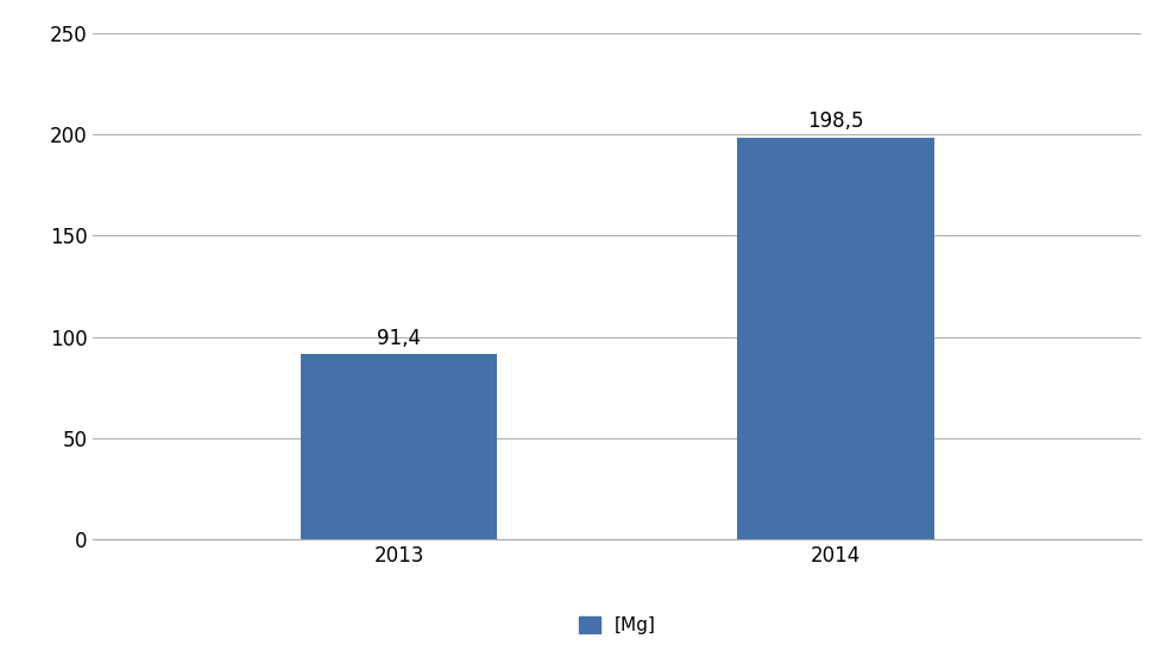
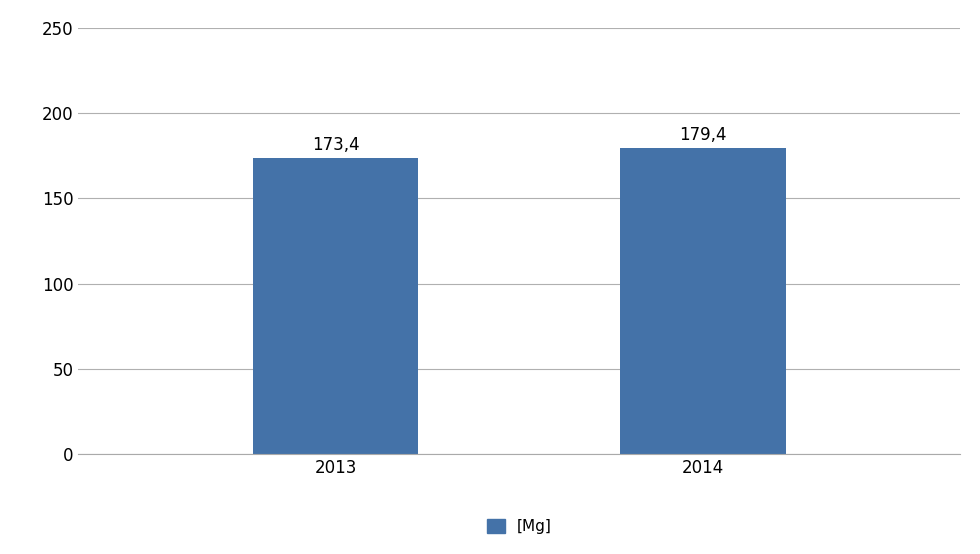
2013: 91,4 -> 173,4
2014: 198,5 -> 179,4
